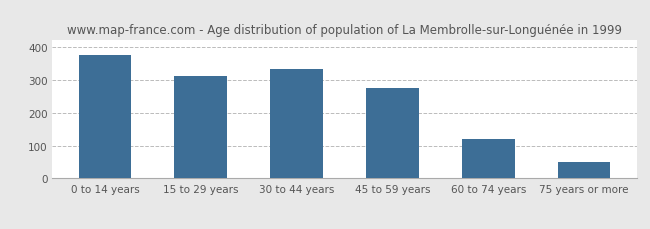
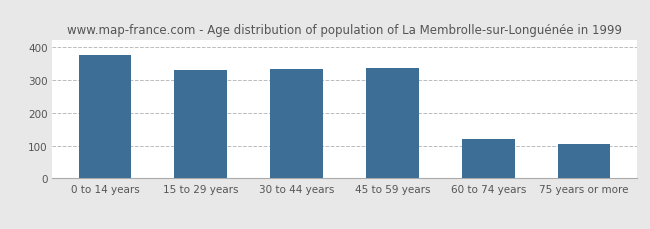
15 to 29 years: 312 -> 330
45 to 59 years: 276 -> 335
75 years or more: 50 -> 105
